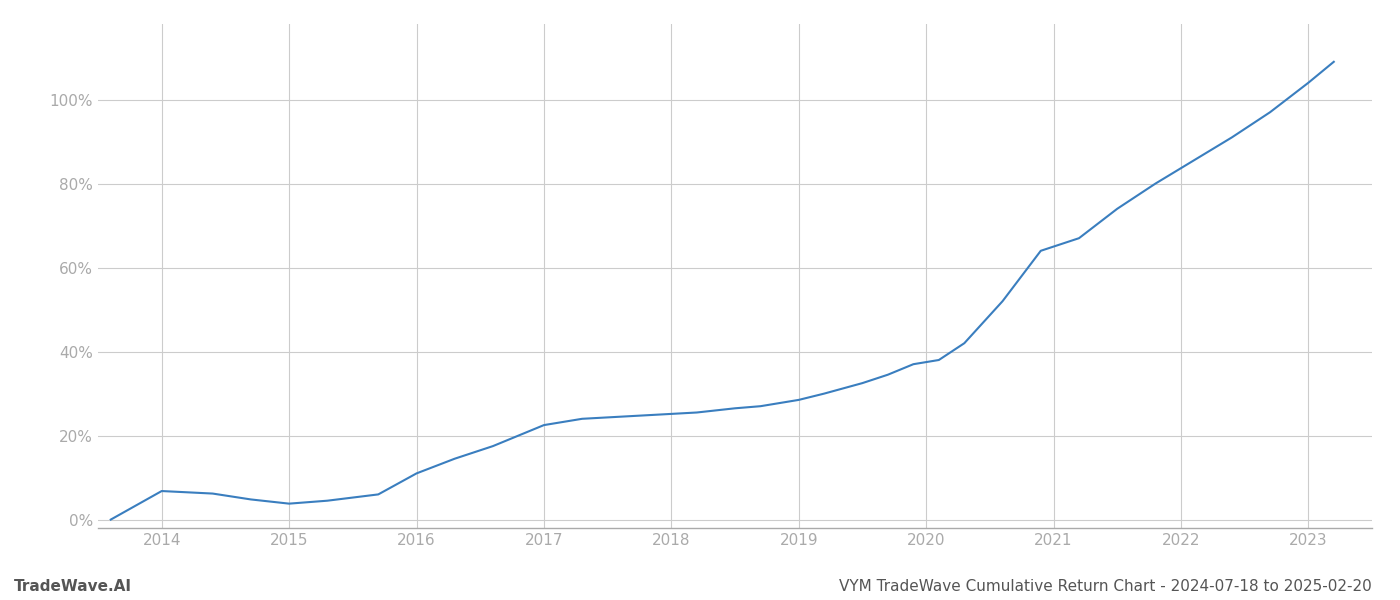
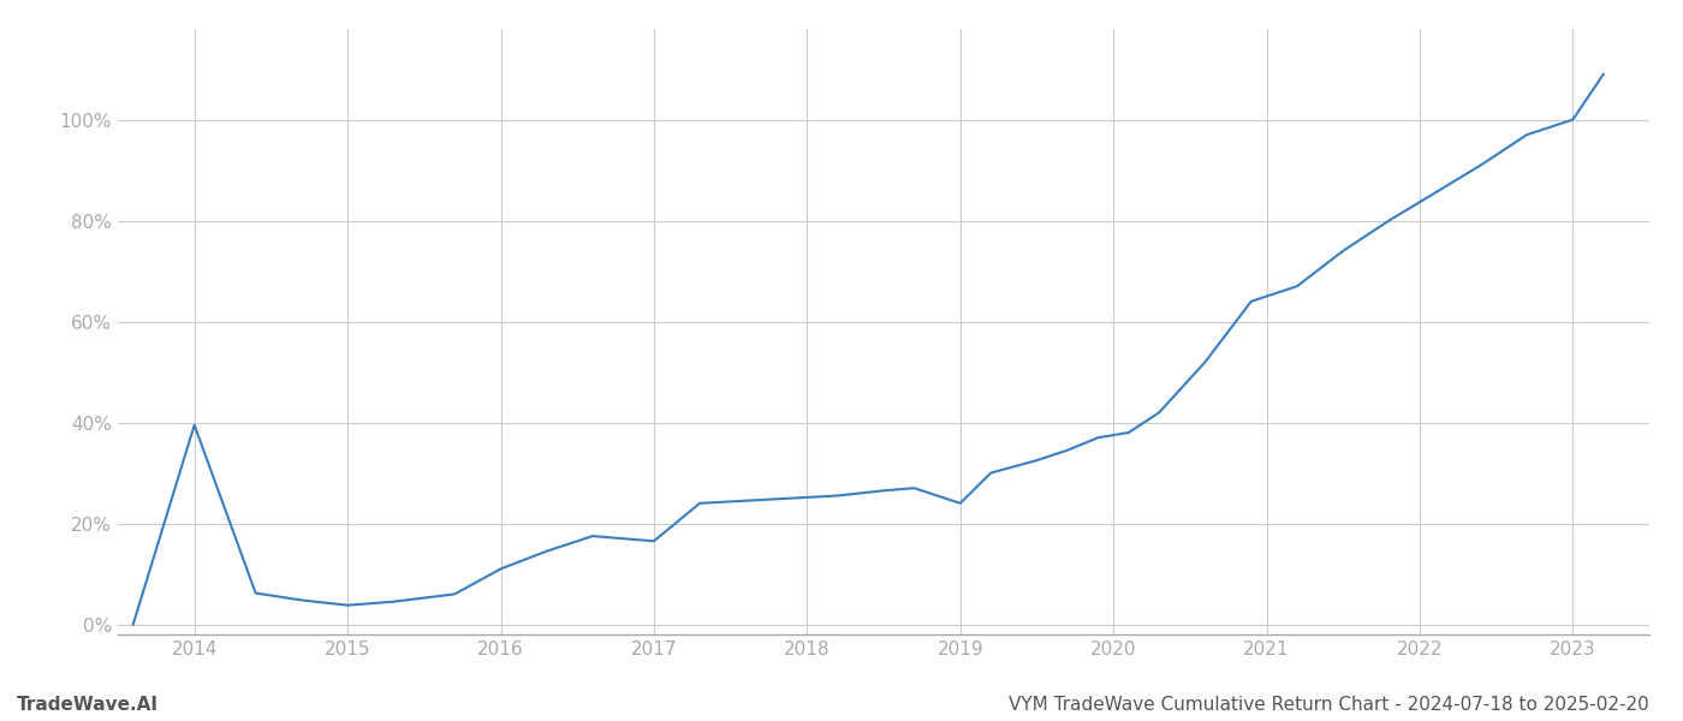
2014: 6.8% -> 39.5%
2017: 22.5% -> 16.5%
2019: 28.5% -> 24.0%
2023: 104.0% -> 100.0%
